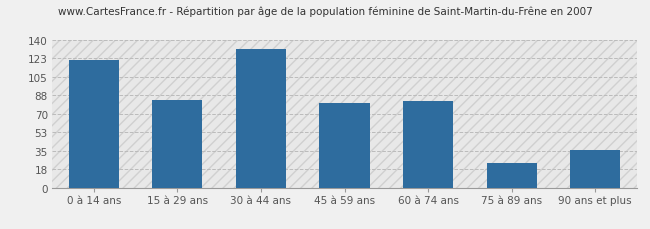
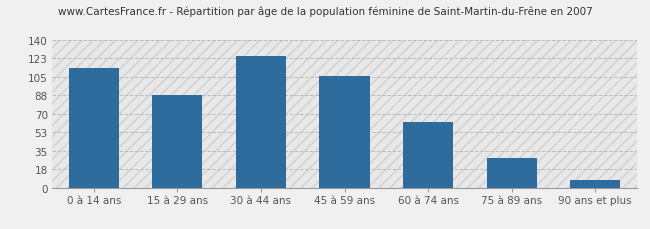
0 à 14 ans: 121 -> 114
15 à 29 ans: 83 -> 88
30 à 44 ans: 132 -> 125
45 à 59 ans: 80 -> 106
60 à 74 ans: 82 -> 62
75 à 89 ans: 23 -> 28
90 ans et plus: 36 -> 7
